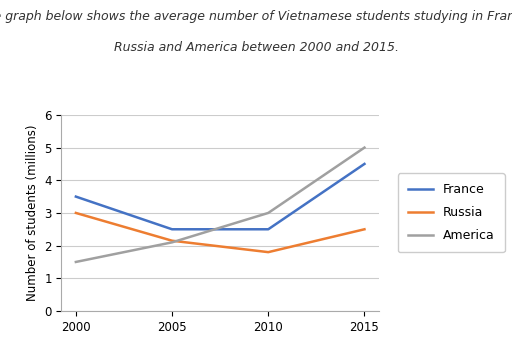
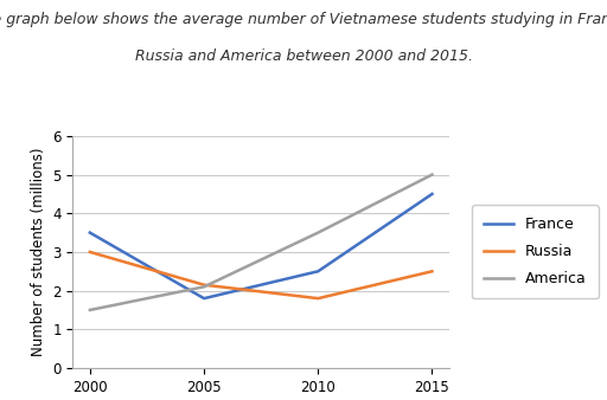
France/2005: 2.5 -> 1.8
America/2010: 3.0 -> 3.5
